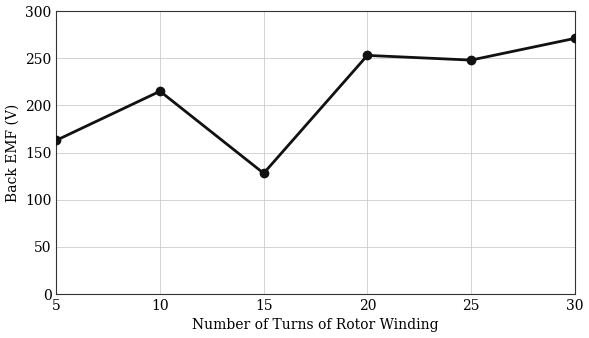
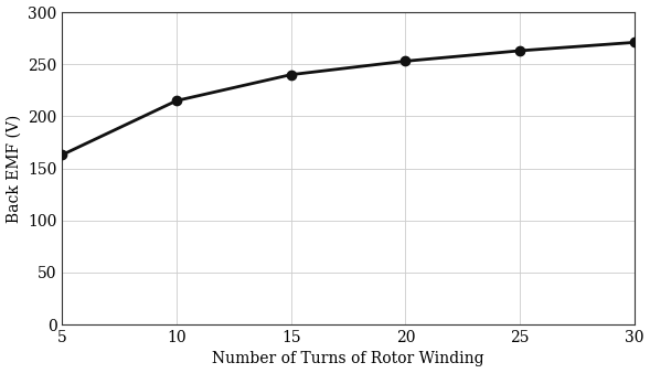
15: 128 -> 240
25: 248 -> 263
